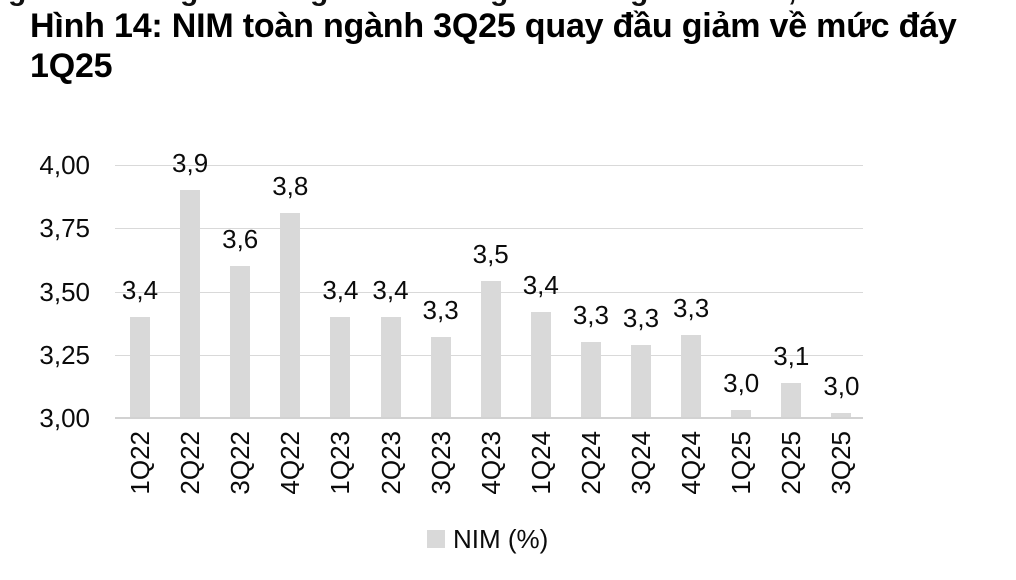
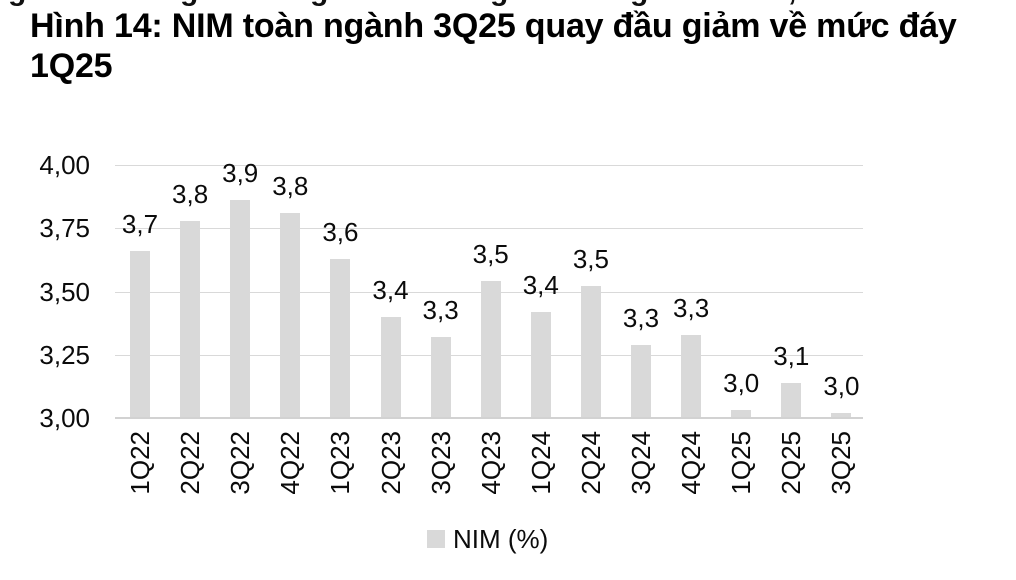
1Q22: 3,4 -> 3,7
2Q22: 3,9 -> 3,8
3Q22: 3,6 -> 3,9
1Q23: 3,4 -> 3,6
2Q24: 3,3 -> 3,5
